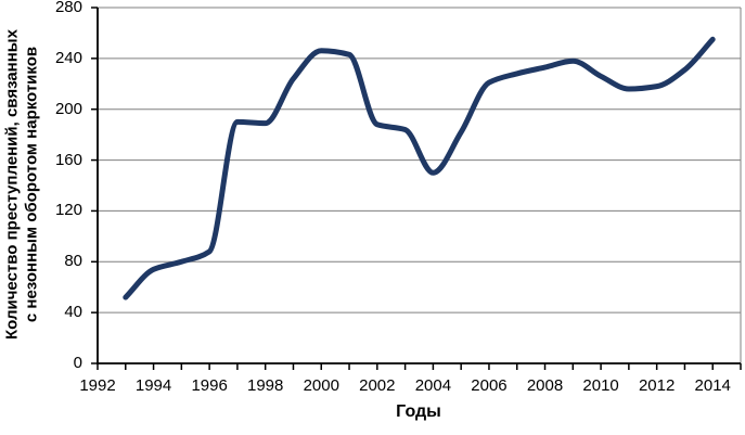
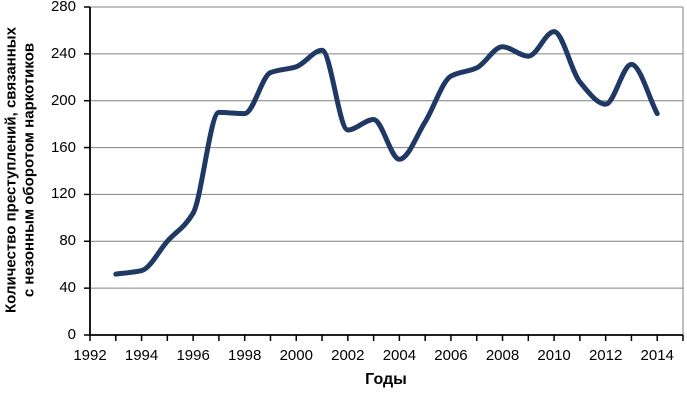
1994: 74 -> 55
1996: 88 -> 104
2000: 246 -> 229
2002: 188 -> 175
2008: 233 -> 246
2010: 226 -> 259
2012: 218 -> 197
2014: 255 -> 189
